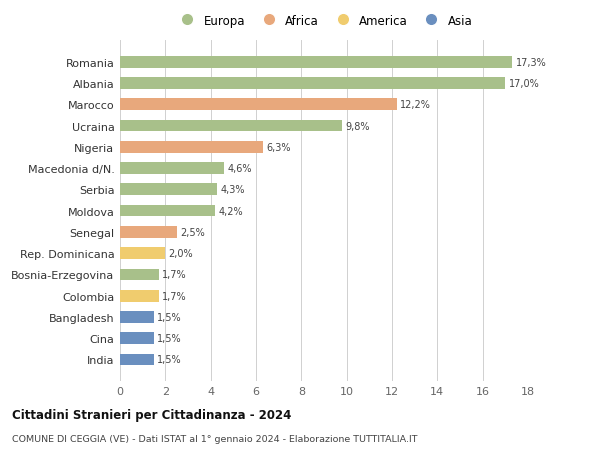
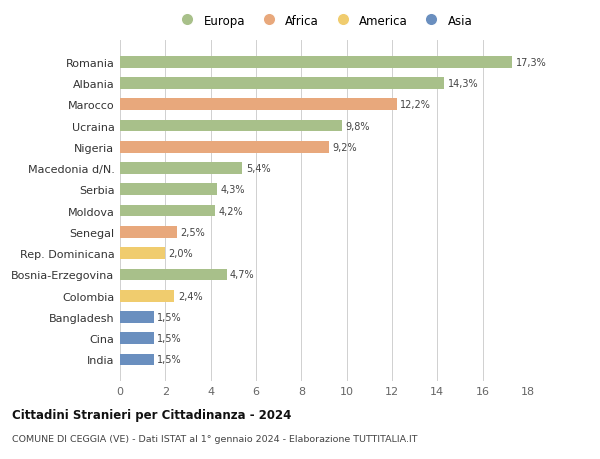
Albania: 17,0% -> 14,3%
Nigeria: 6,3% -> 9,2%
Macedonia d/N.: 4,6% -> 5,4%
Bosnia-Erzegovina: 1,7% -> 4,7%
Colombia: 1,7% -> 2,4%
